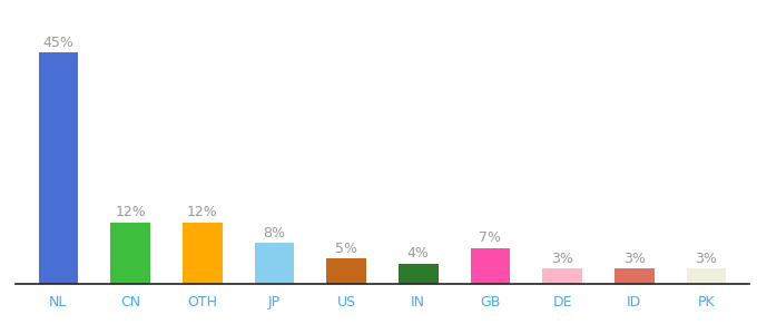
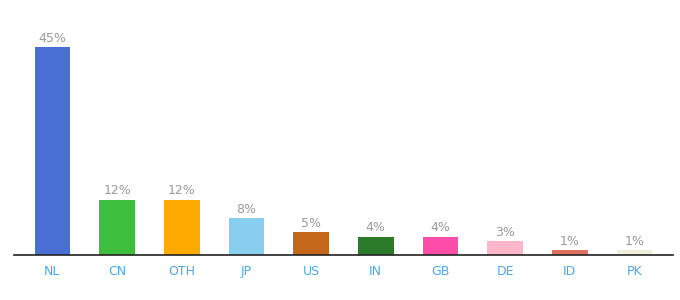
GB: 7% -> 4%
ID: 3% -> 1%
PK: 3% -> 1%
